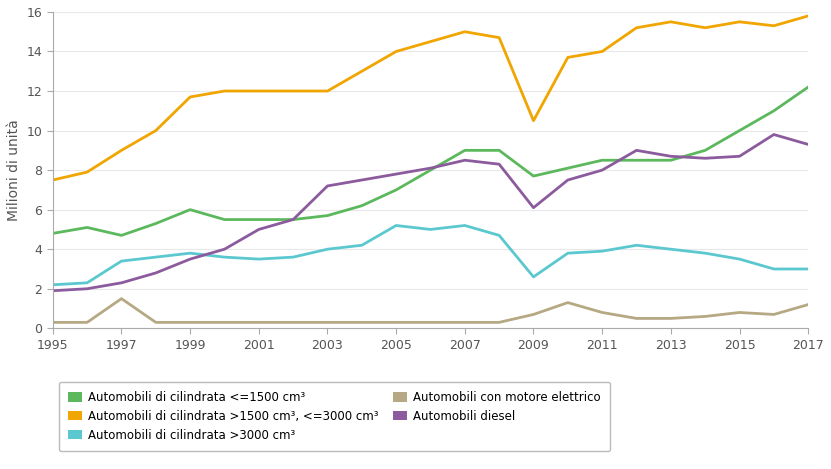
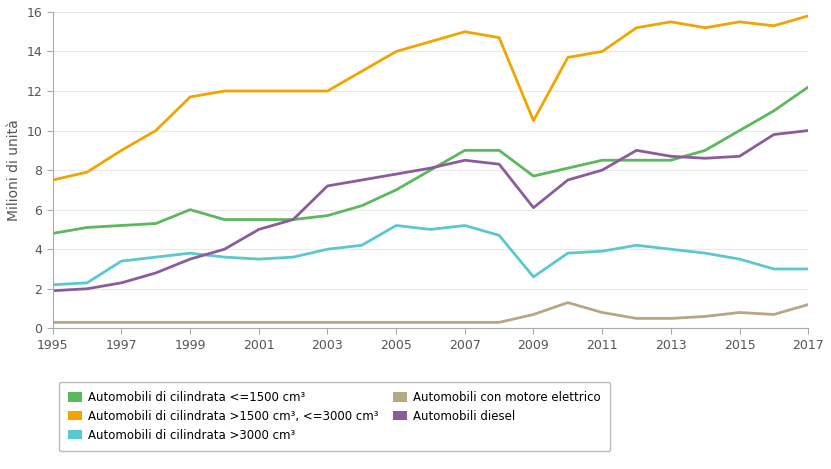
Automobili di cilindrata <=1500 cm³/1997: 4.7 -> 5.2
Automobili con motore elettrico/1997: 1.5 -> 0.3
Automobili diesel/2017: 9.3 -> 10.0
